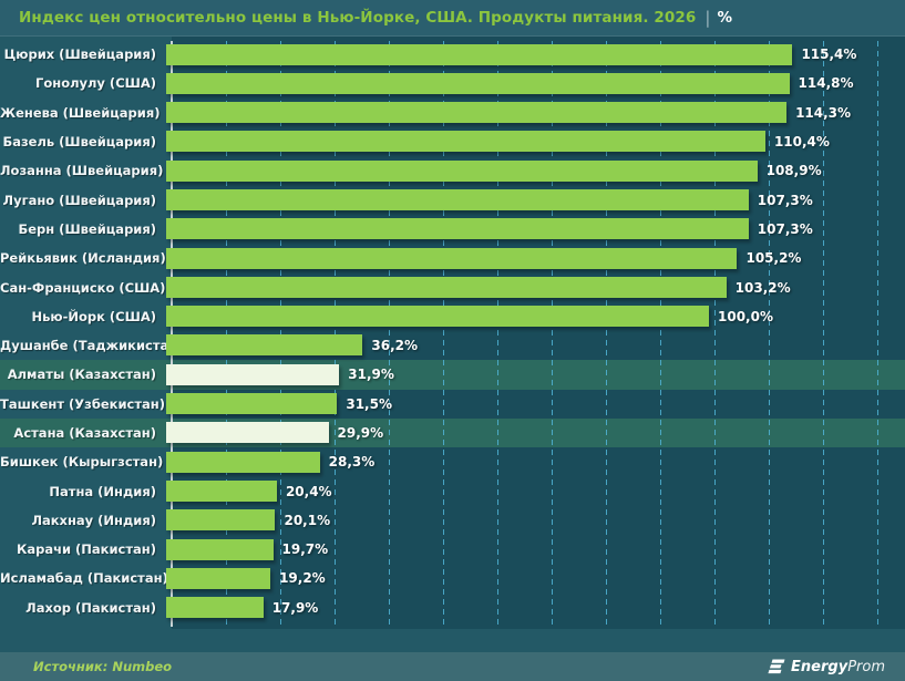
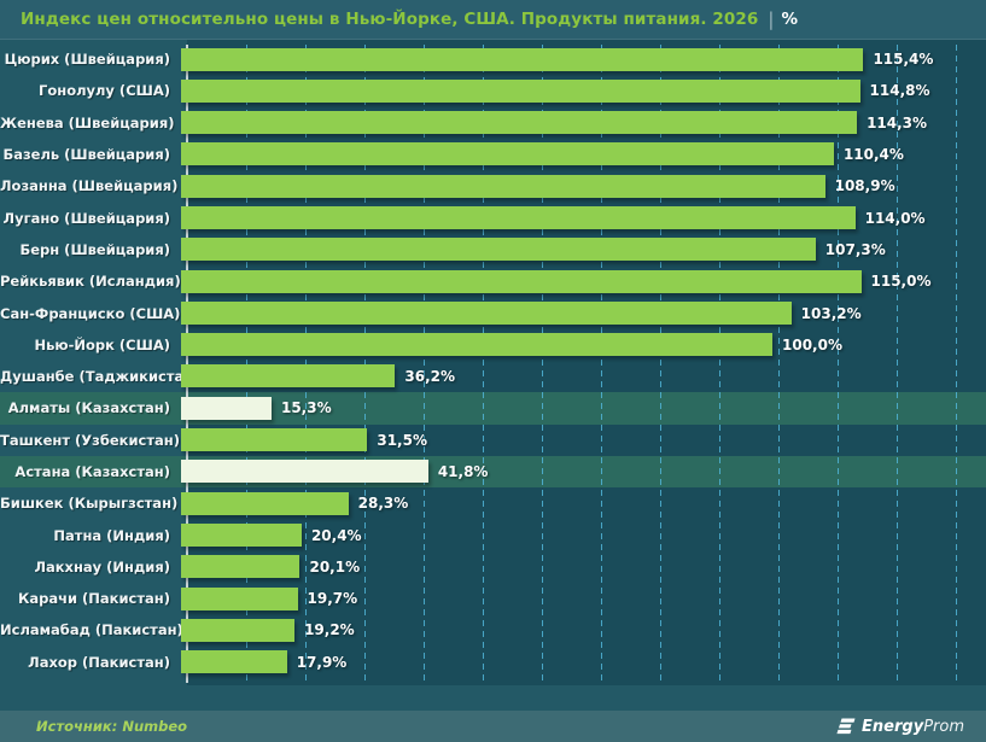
Лугано (Швейцария): 107,3% -> 114,0%
Рейкьявик (Исландия): 105,2% -> 115,0%
Алматы (Казахстан): 31,9% -> 15,3%
Астана (Казахстан): 29,9% -> 41,8%
